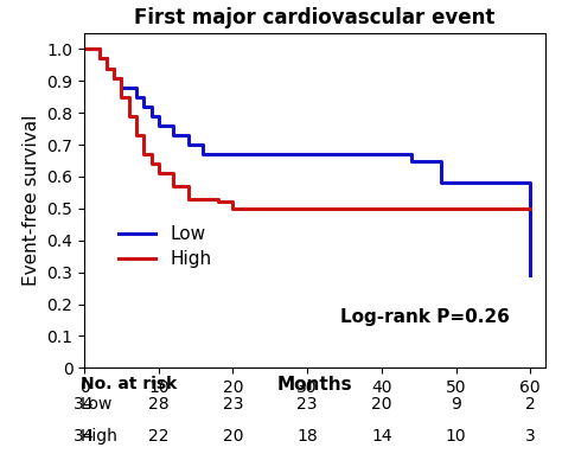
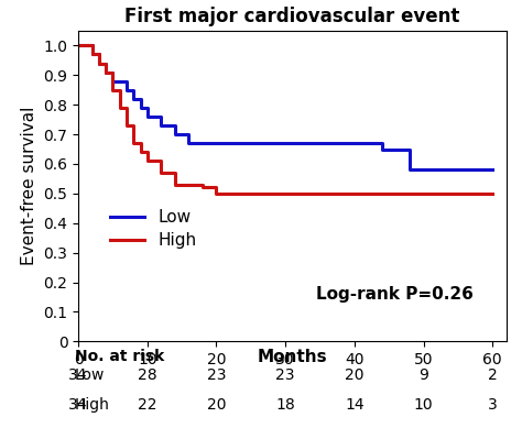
Low/60: 0.29 -> 0.58
